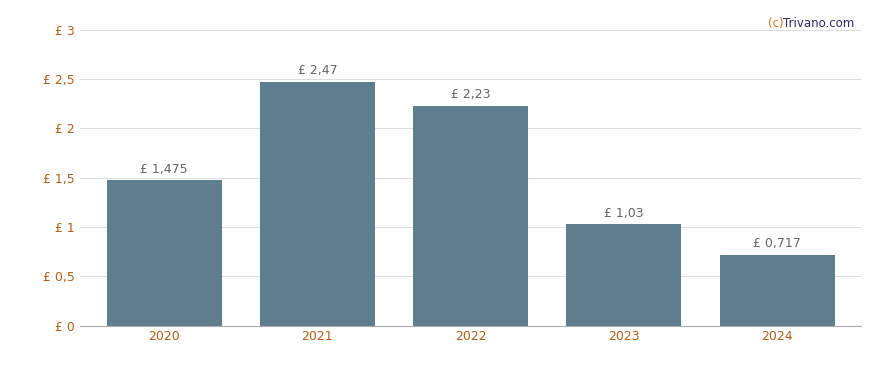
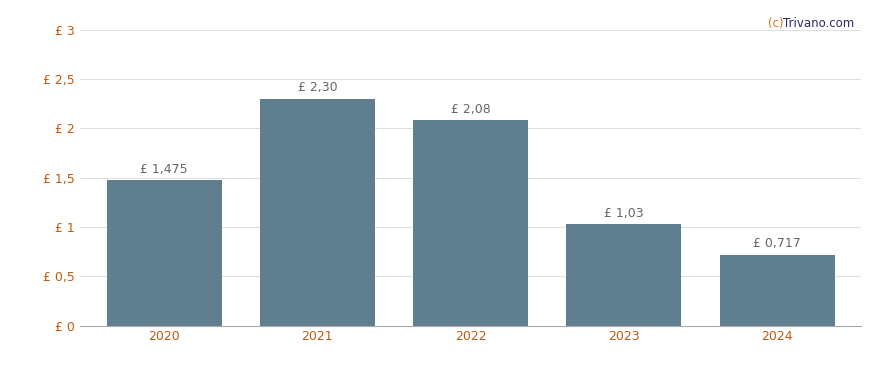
2021: 2,47 -> 2,30
2022: 2,23 -> 2,08
